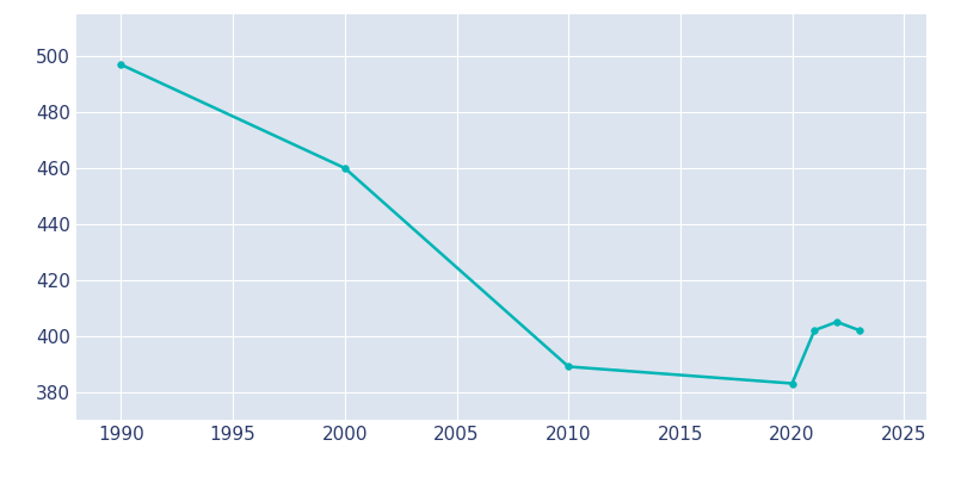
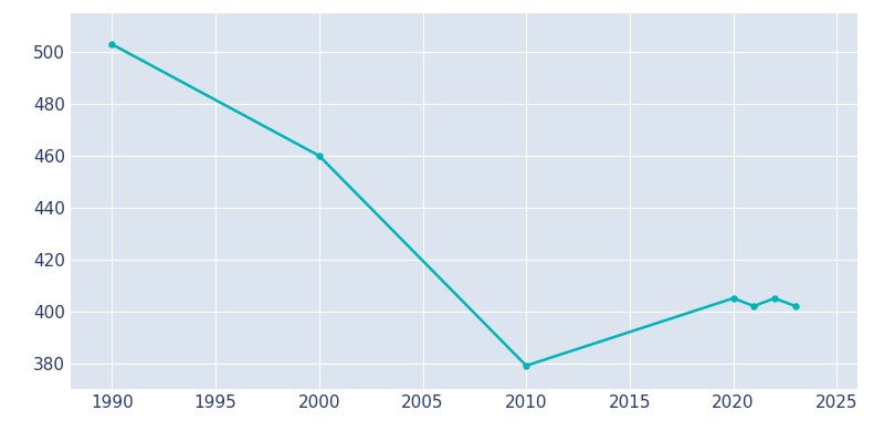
1990: 497 -> 503
2010: 389 -> 379
2020: 383 -> 405
